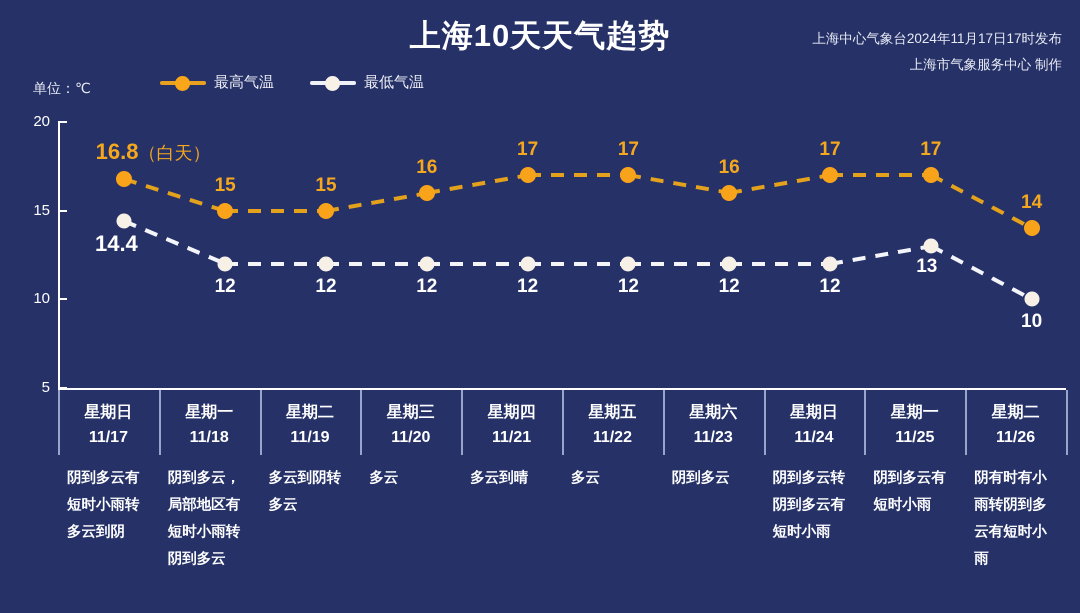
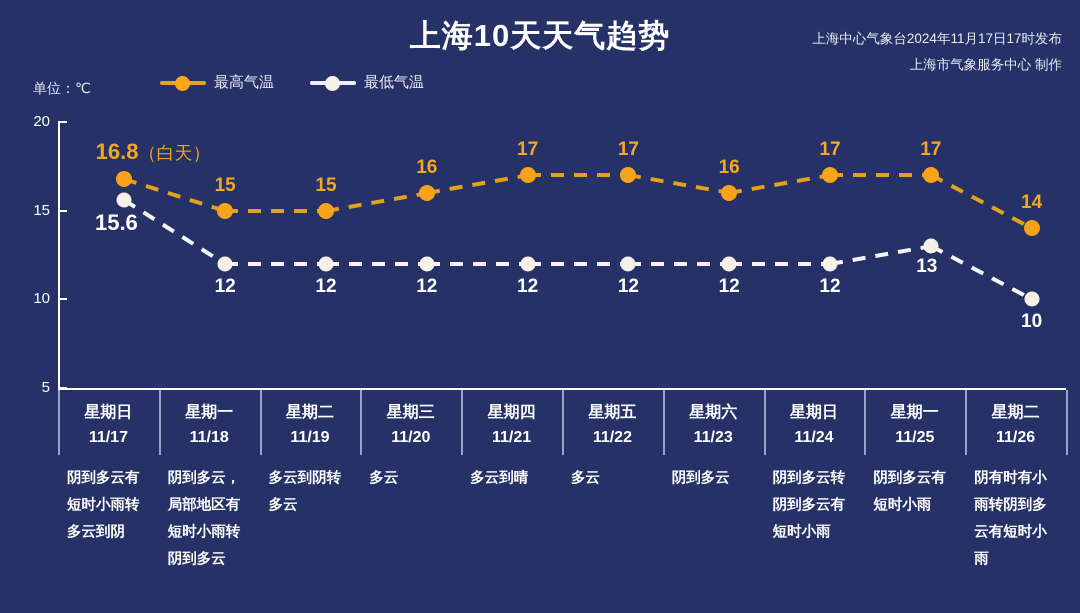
最低气温/11/17: 14.4 -> 15.6
